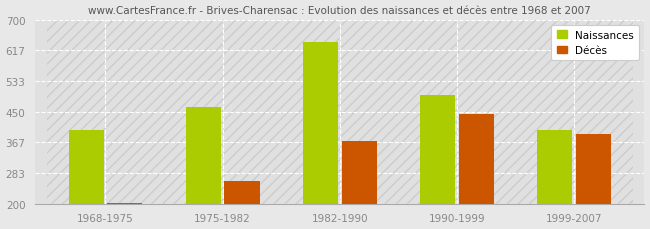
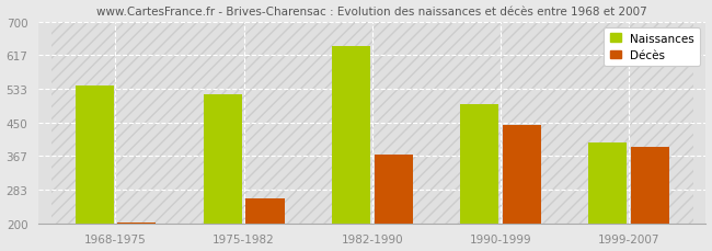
Naissances/1968-1975: 400 -> 540
Naissances/1975-1982: 462 -> 520
